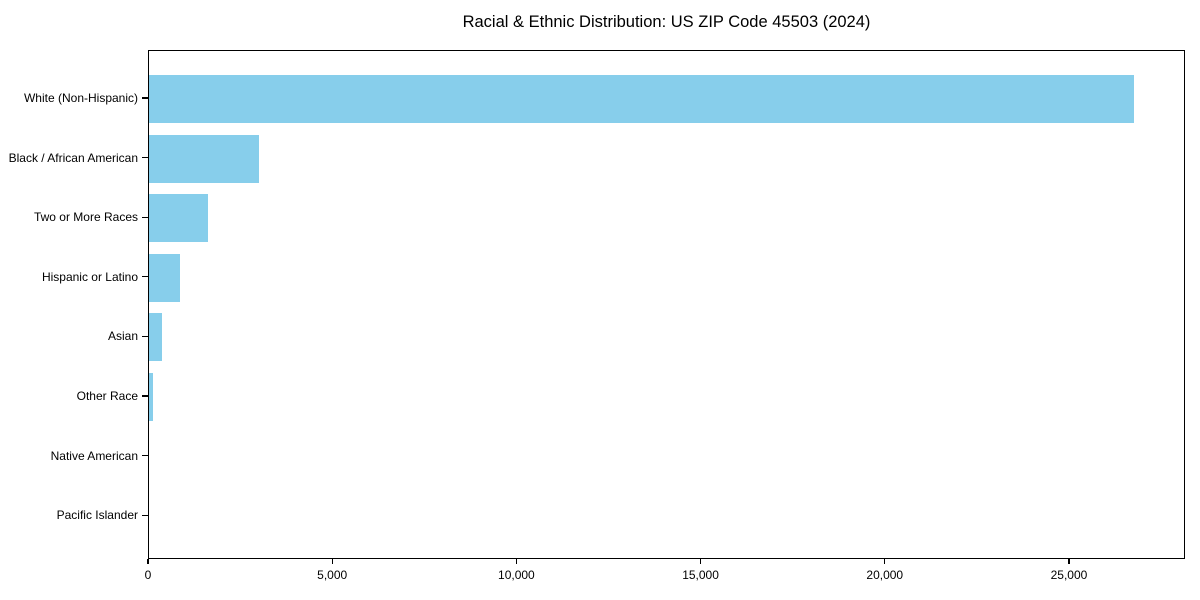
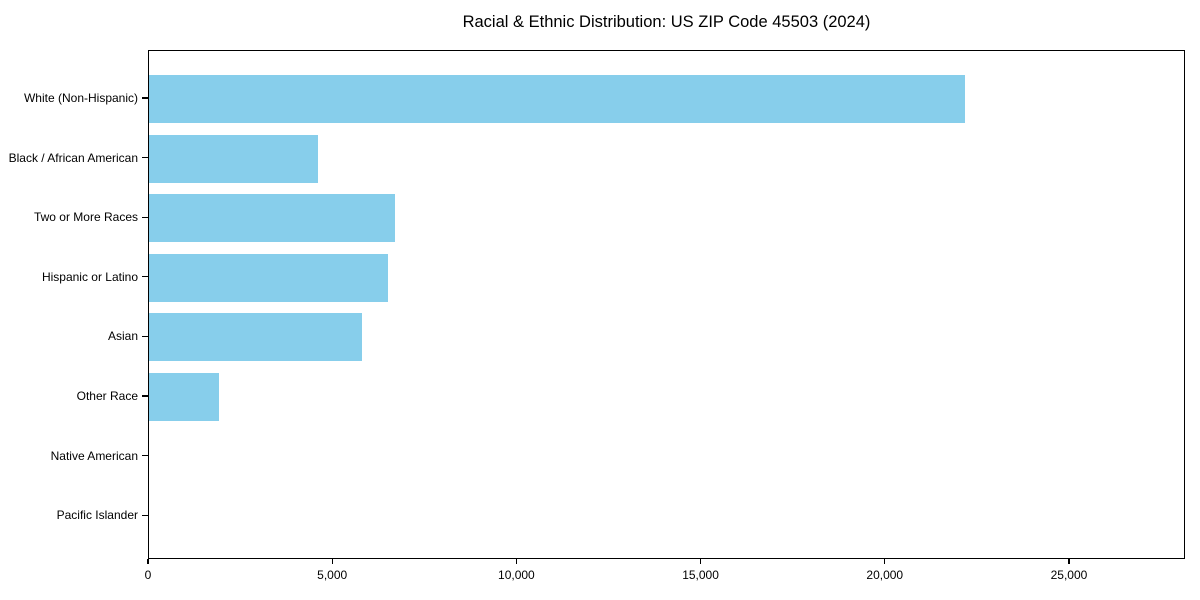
White (Non-Hispanic): 26800 -> 22200
Black / African American: 3000 -> 4600
Two or More Races: 1600 -> 6700
Hispanic or Latino: 800 -> 6500
Asian: 400 -> 5800
Other Race: 100 -> 1900
